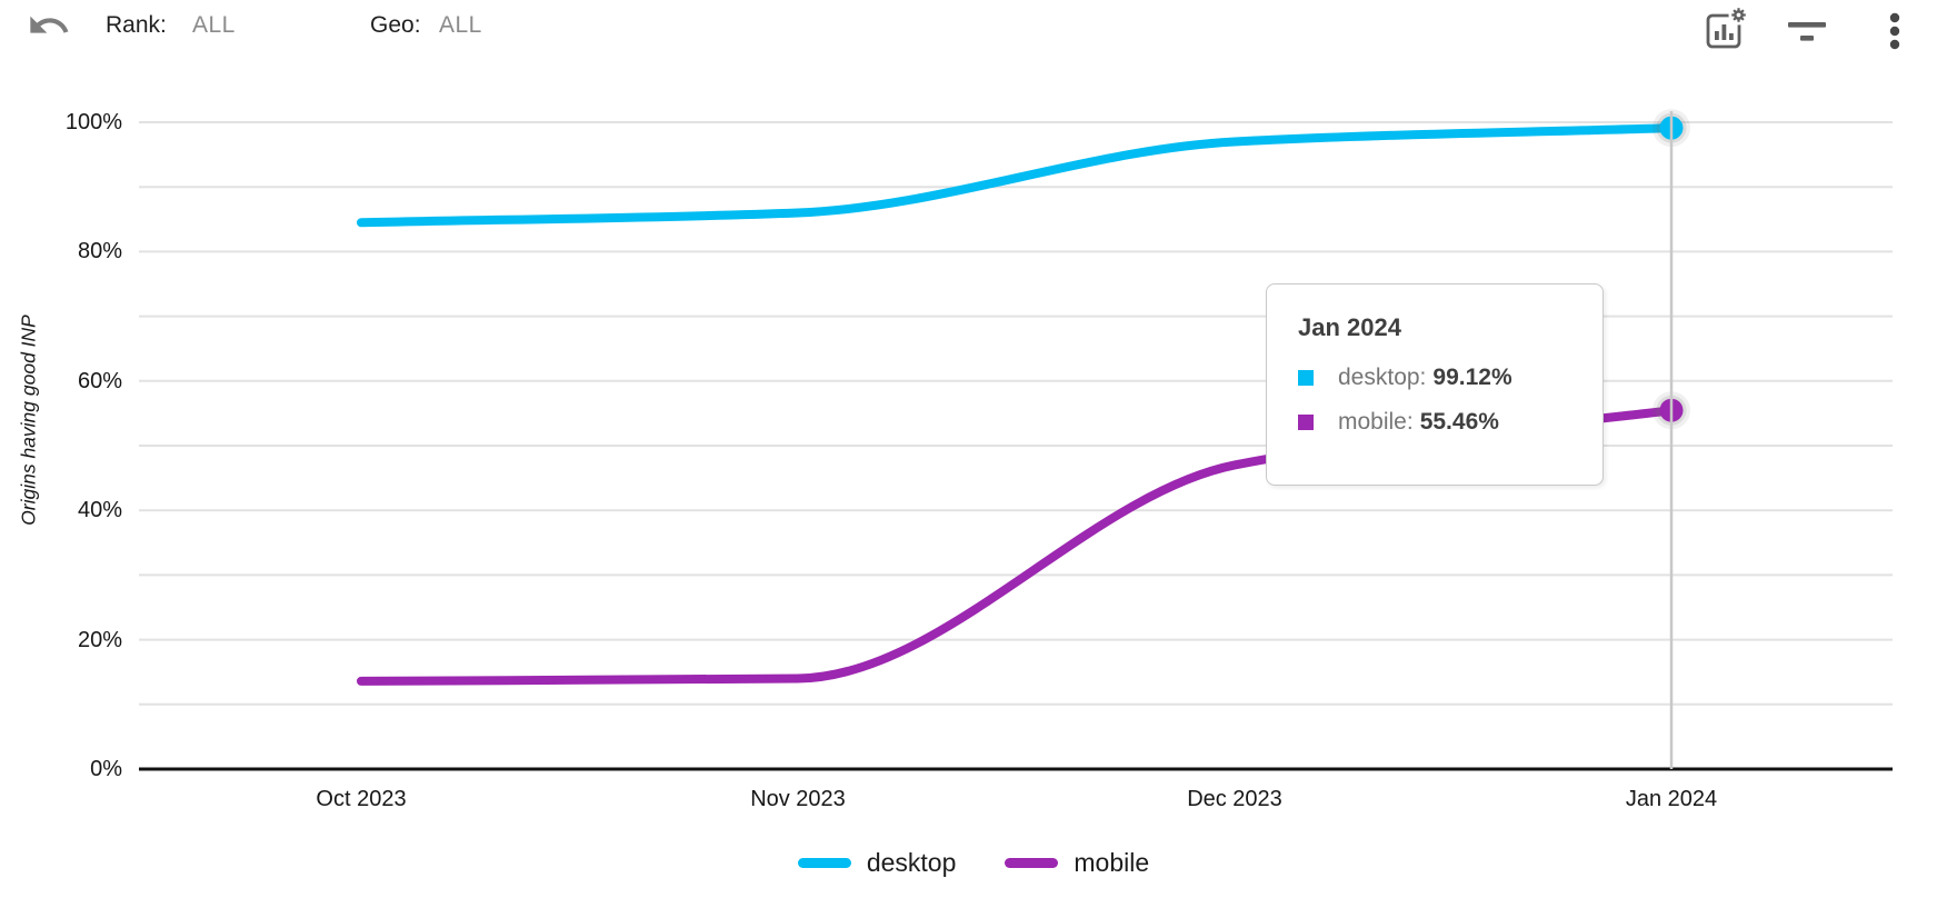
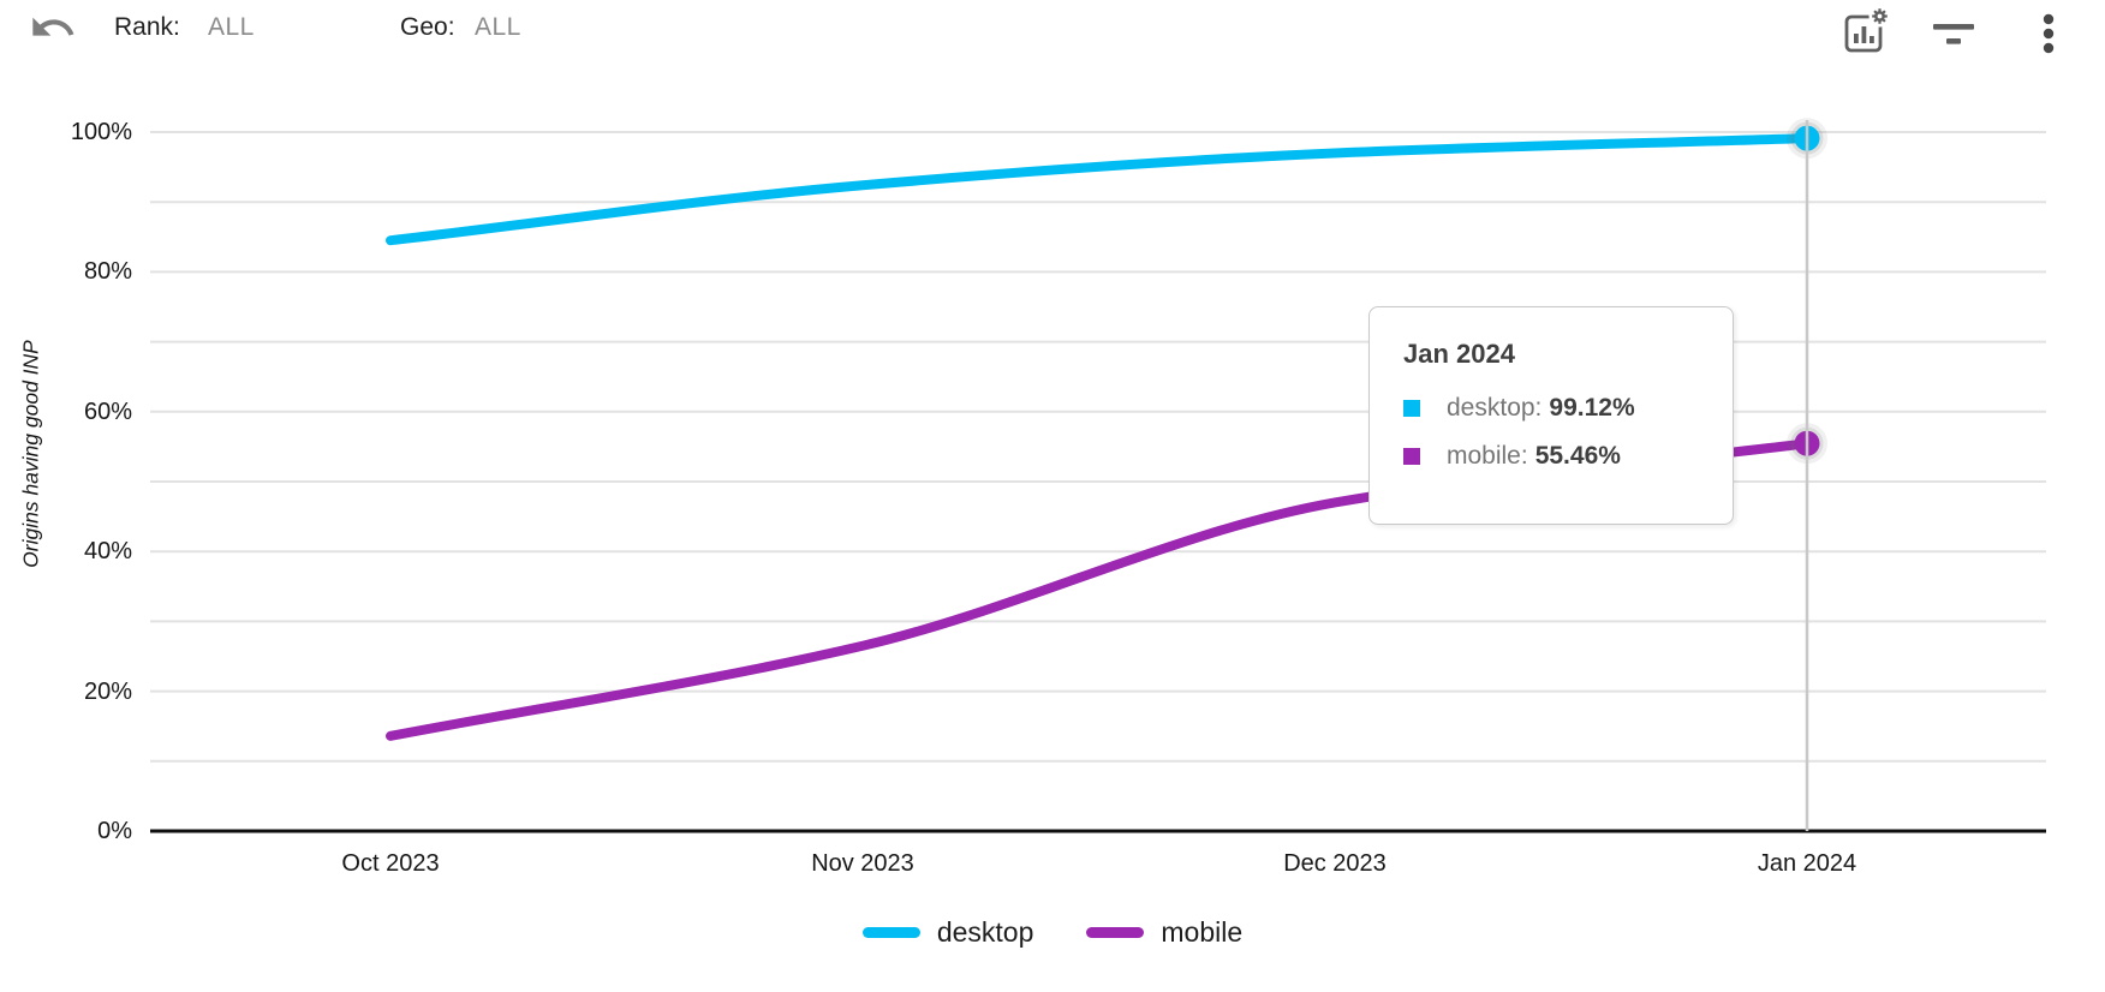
desktop/Nov 2023: 86% -> 92%
mobile/Nov 2023: 14% -> 26%
